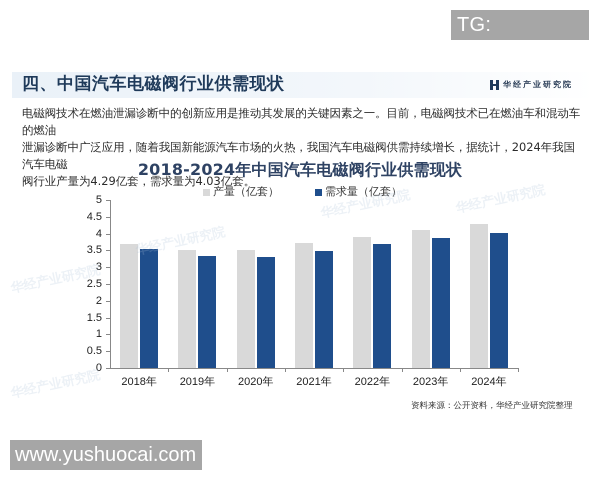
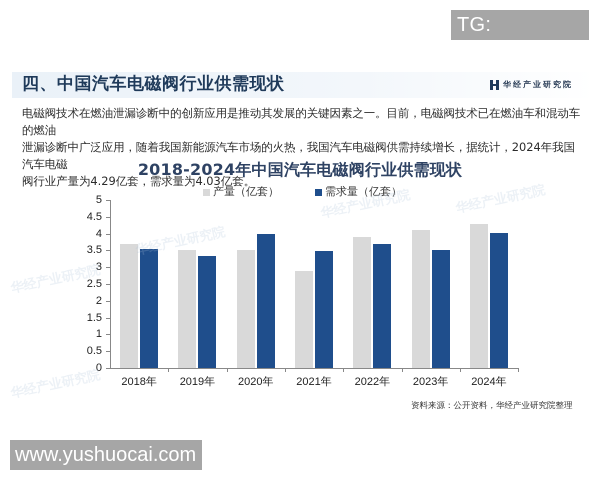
需求量（亿套）/2020年: 3.3 -> 4.0
产量（亿套）/2021年: 3.7 -> 2.9
需求量（亿套）/2023年: 3.9 -> 3.5
